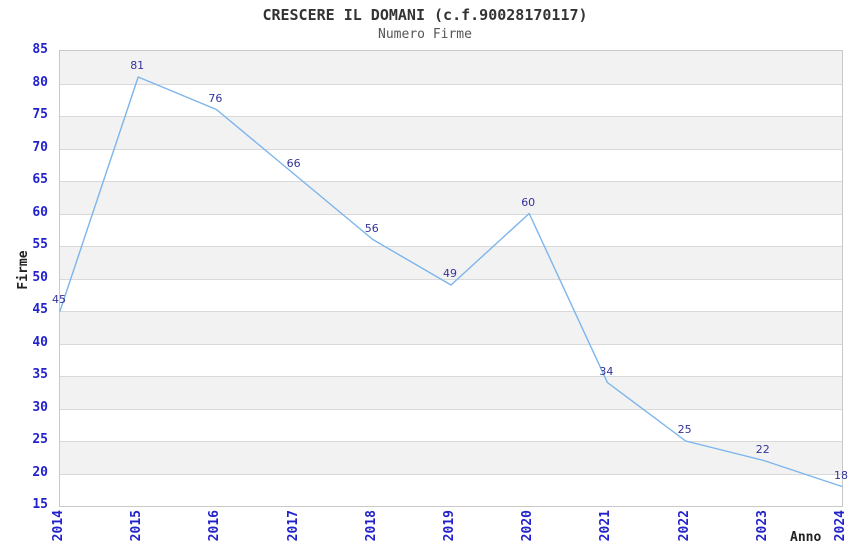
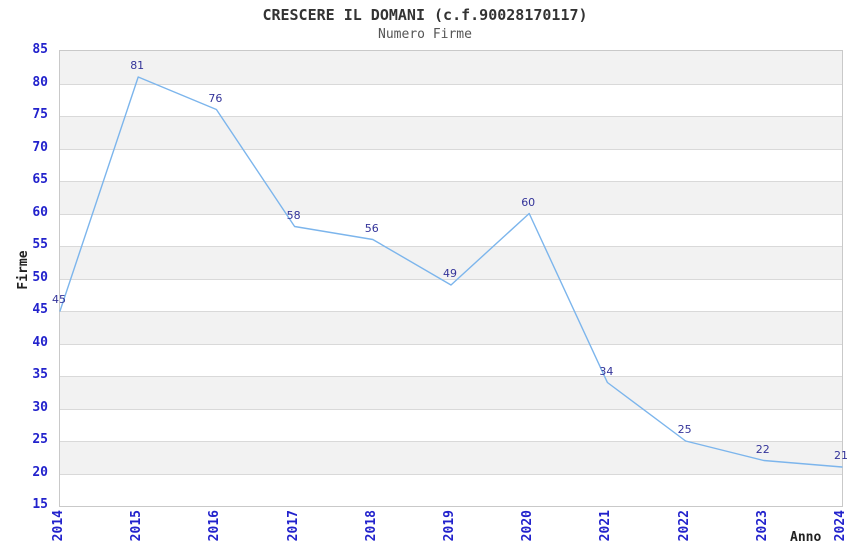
2017: 66 -> 58
2024: 18 -> 21
